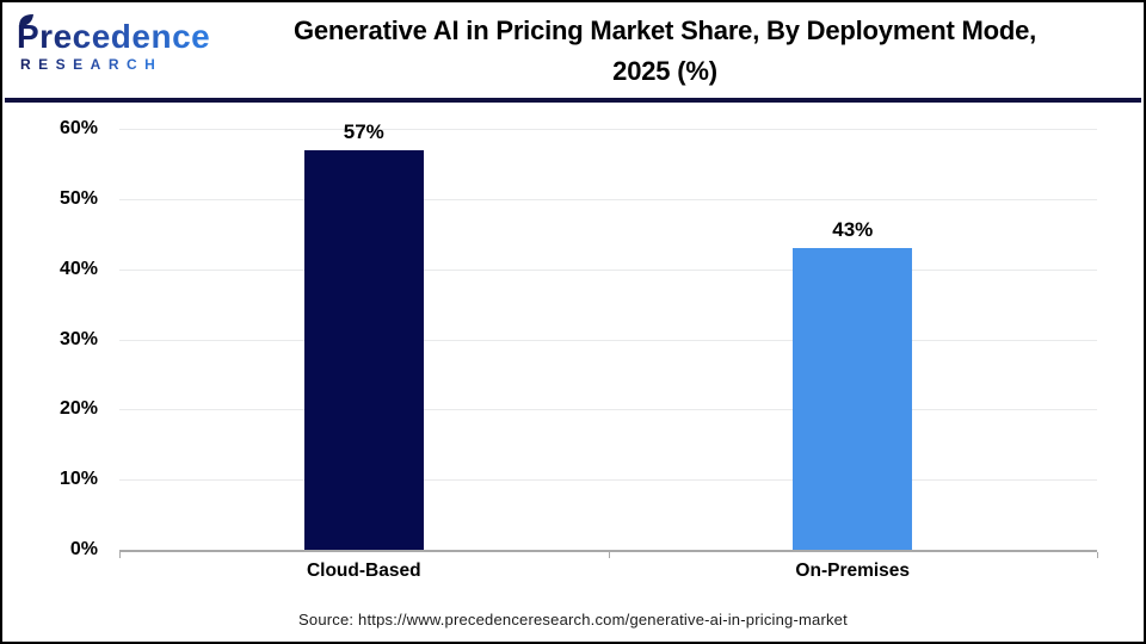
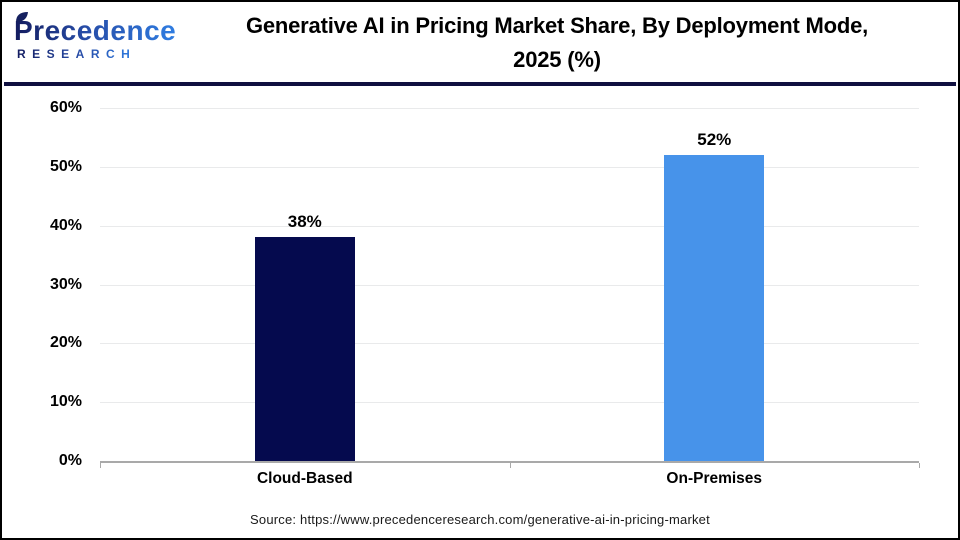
Cloud-Based: 57% -> 38%
On-Premises: 43% -> 52%
